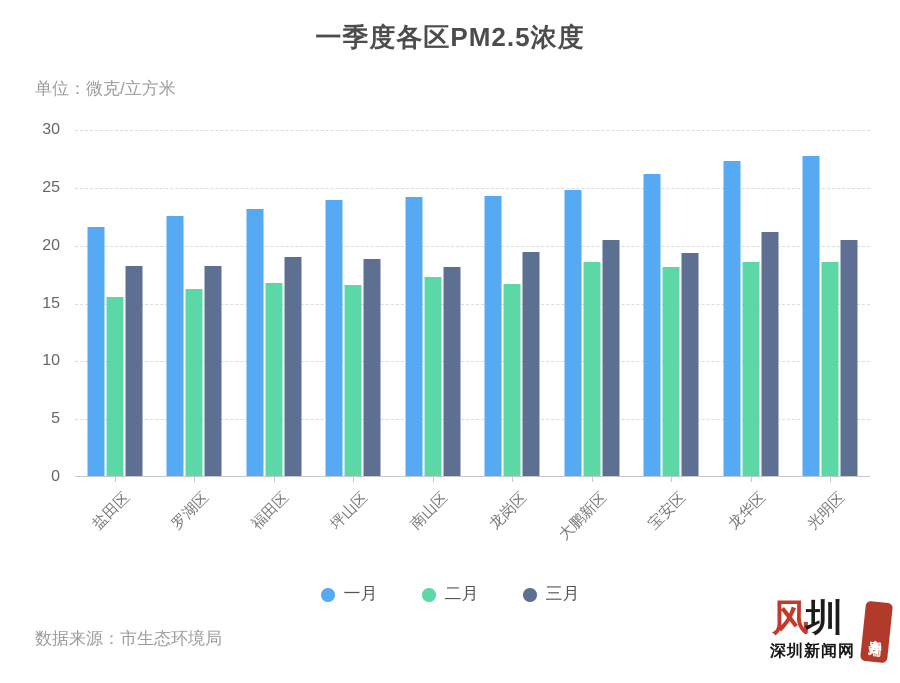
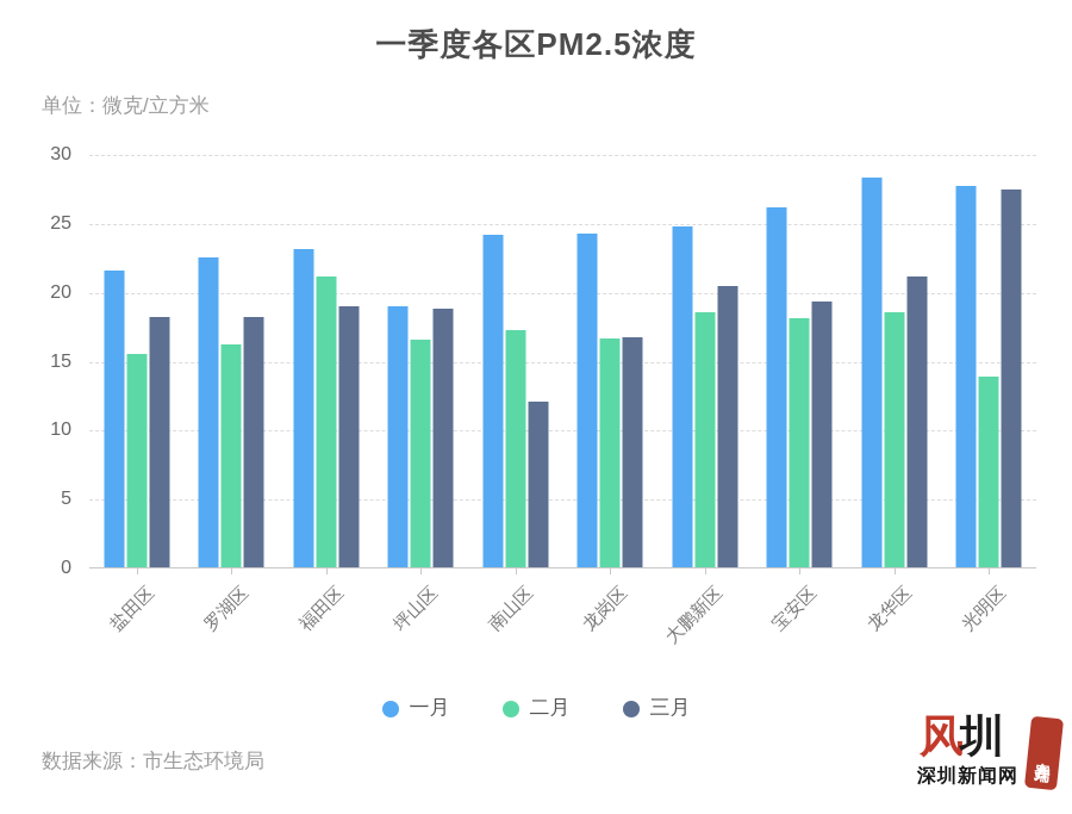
二月/福田区: 16.7 -> 21.1
一月/坪山区: 23.9 -> 18.9
三月/南山区: 18.1 -> 12.0
三月/龙岗区: 19.4 -> 16.7
一月/龙华区: 27.2 -> 28.3
二月/光明区: 18.5 -> 13.8
三月/光明区: 20.4 -> 27.4
